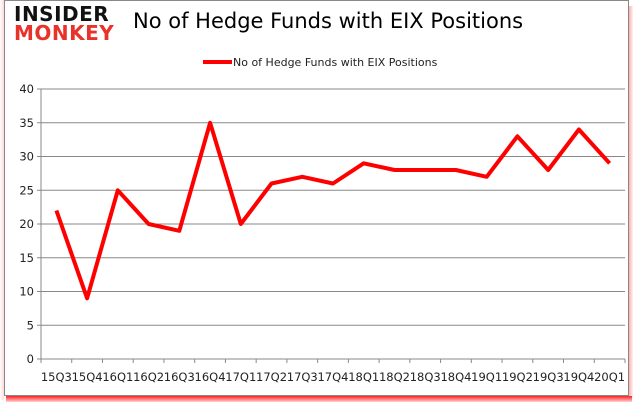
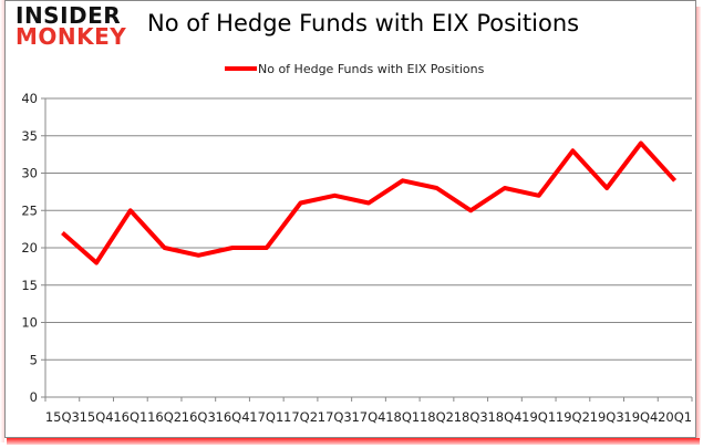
15Q4: 9 -> 18
16Q4: 35 -> 20
18Q3: 28 -> 25
